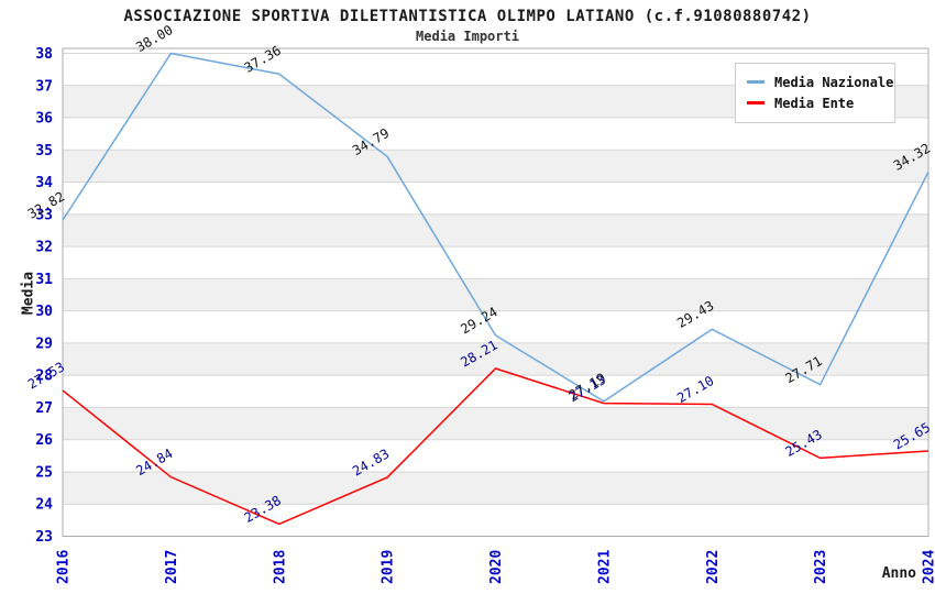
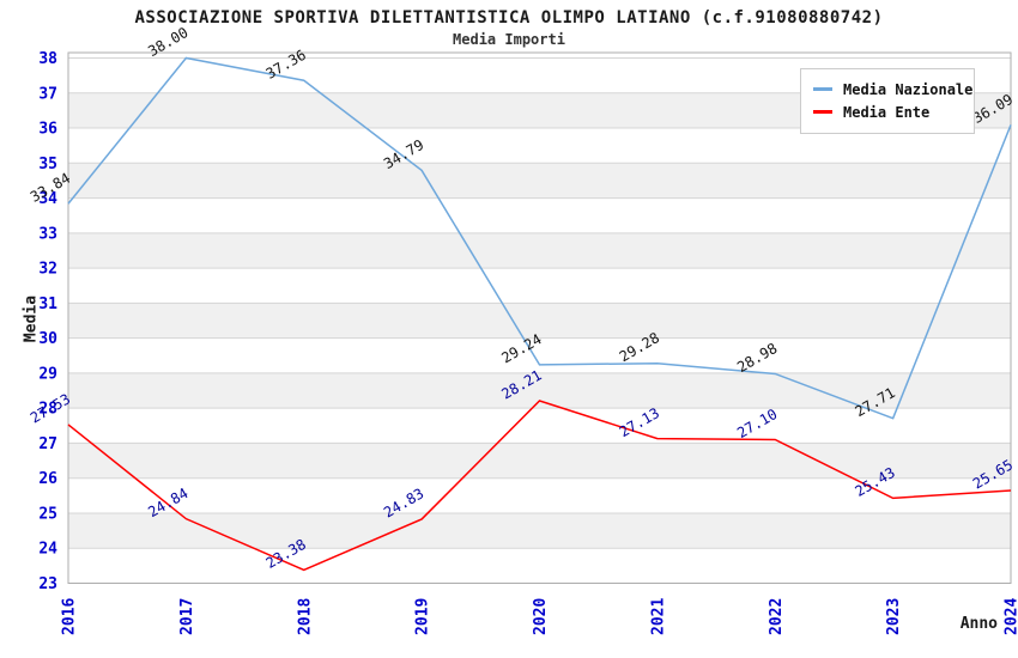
Media Nazionale/2016: 32.82 -> 33.84
Media Nazionale/2021: 27.19 -> 29.28
Media Nazionale/2022: 29.43 -> 28.98
Media Nazionale/2024: 34.32 -> 36.09
